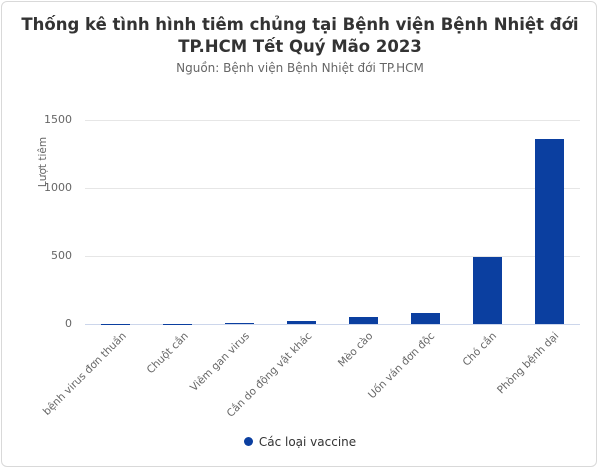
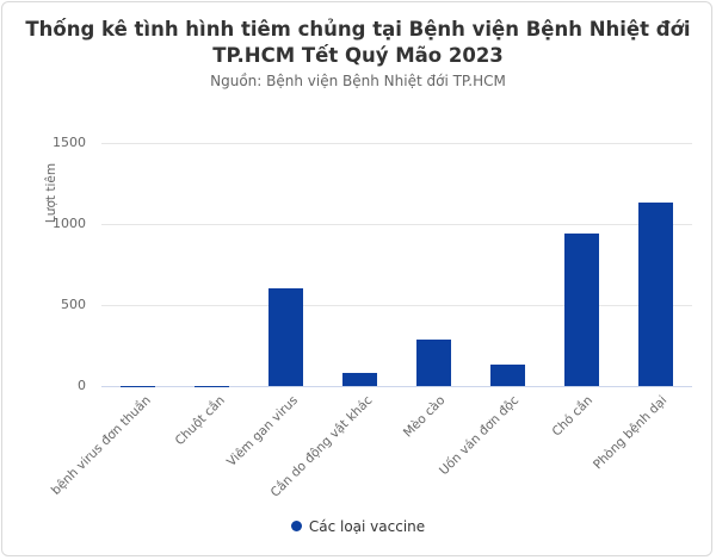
Viêm gan virus: 10 -> 600
Cắn do động vật khác: 20 -> 80
Mèo cào: 50 -> 290
Uốn ván đơn độc: 80 -> 130
Chó cắn: 490 -> 940
Phòng bệnh dại: 1360 -> 1130
